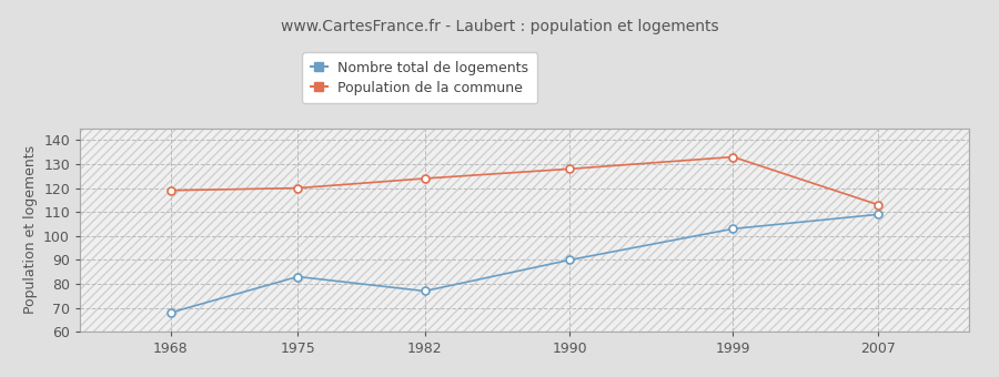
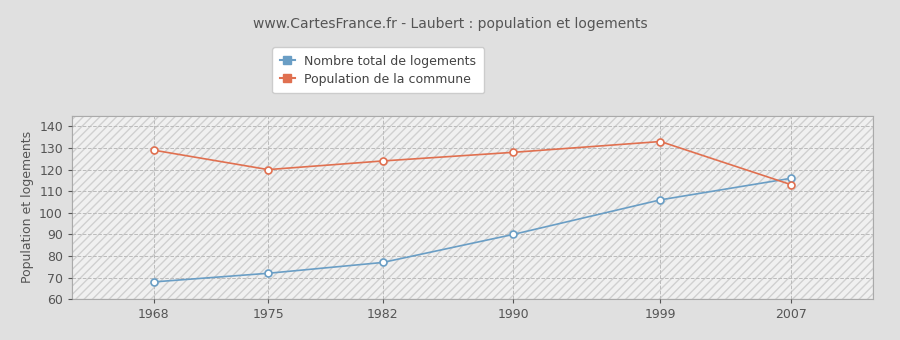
Population de la commune/1968: 119 -> 129
Nombre total de logements/1975: 83 -> 72
Nombre total de logements/1999: 103 -> 106
Nombre total de logements/2007: 109 -> 116
